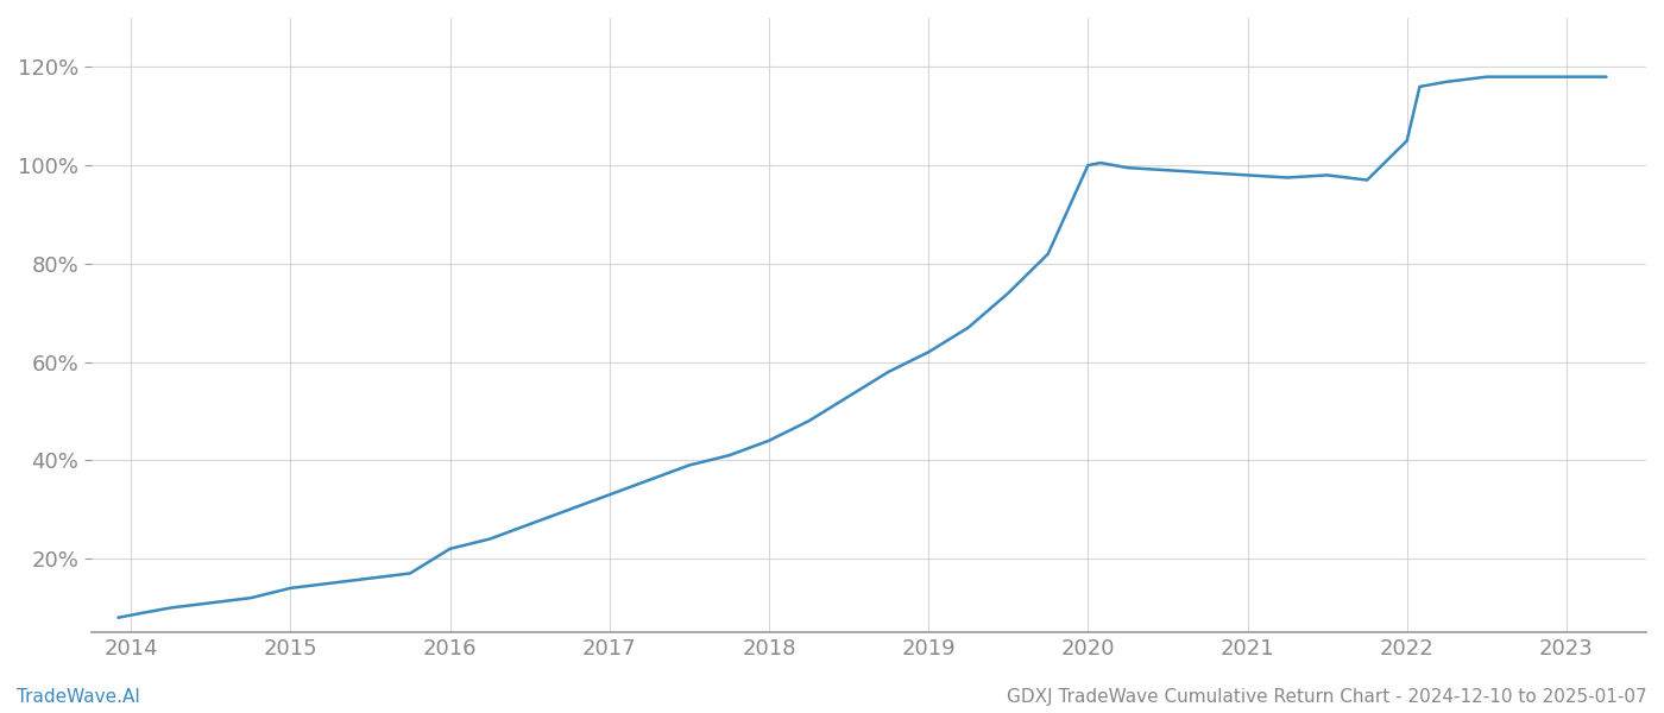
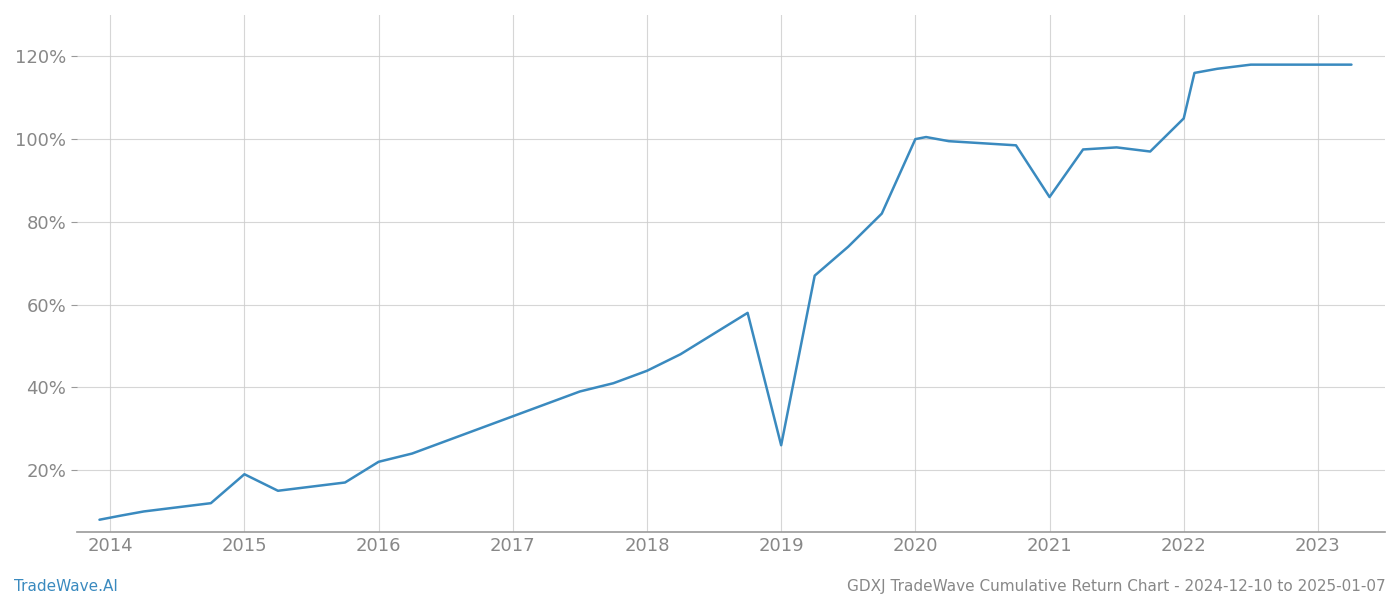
2015: 14.0% -> 19.0%
2019: 62.0% -> 26.0%
2021: 98.0% -> 86.0%
